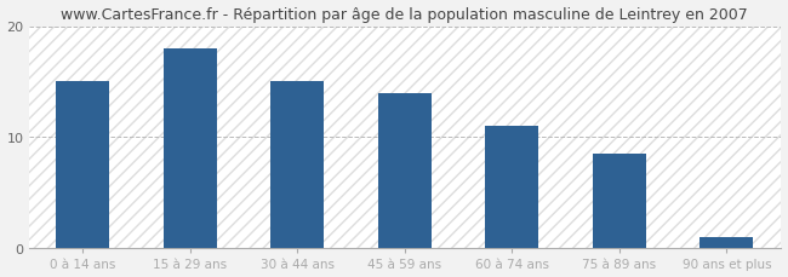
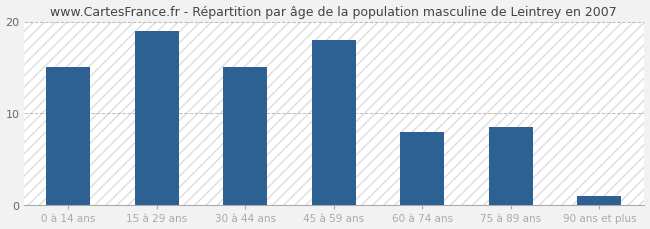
15 à 29 ans: 18.0 -> 19.0
45 à 59 ans: 14.0 -> 18.0
60 à 74 ans: 11.0 -> 8.0
